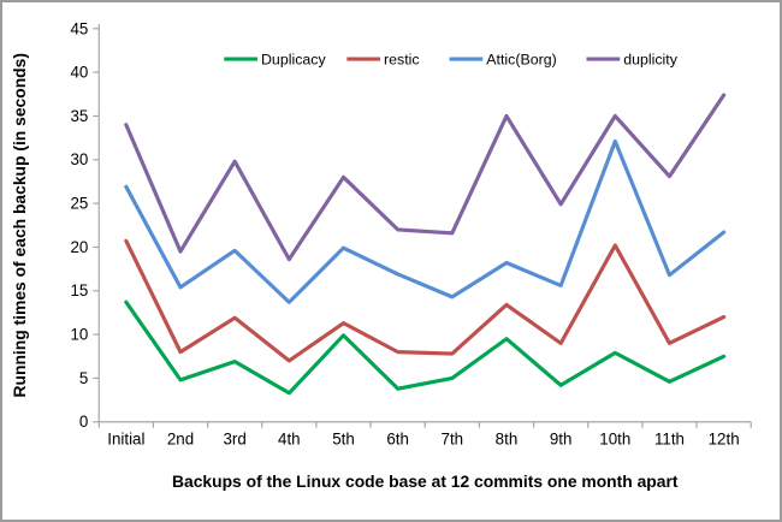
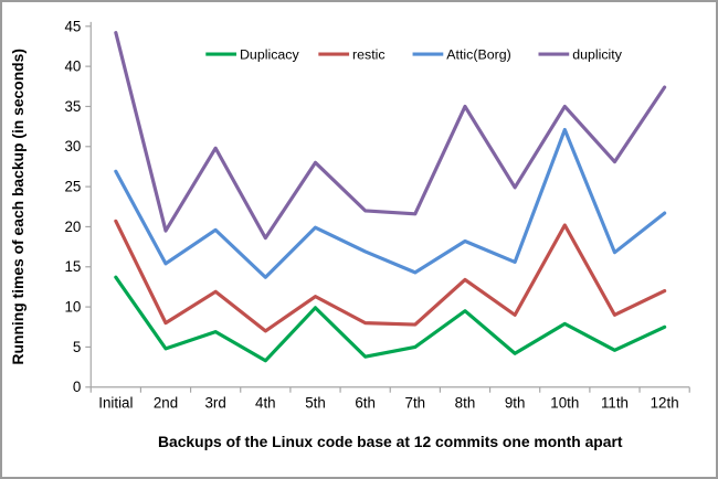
duplicity/Initial: 34 -> 44
